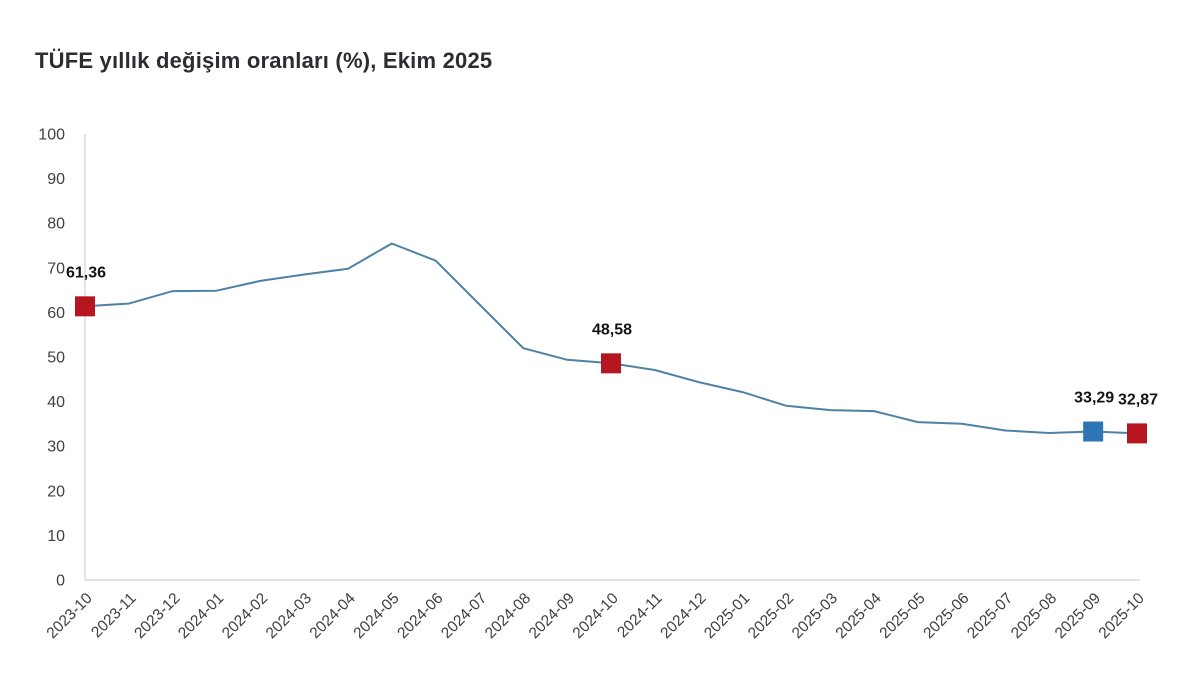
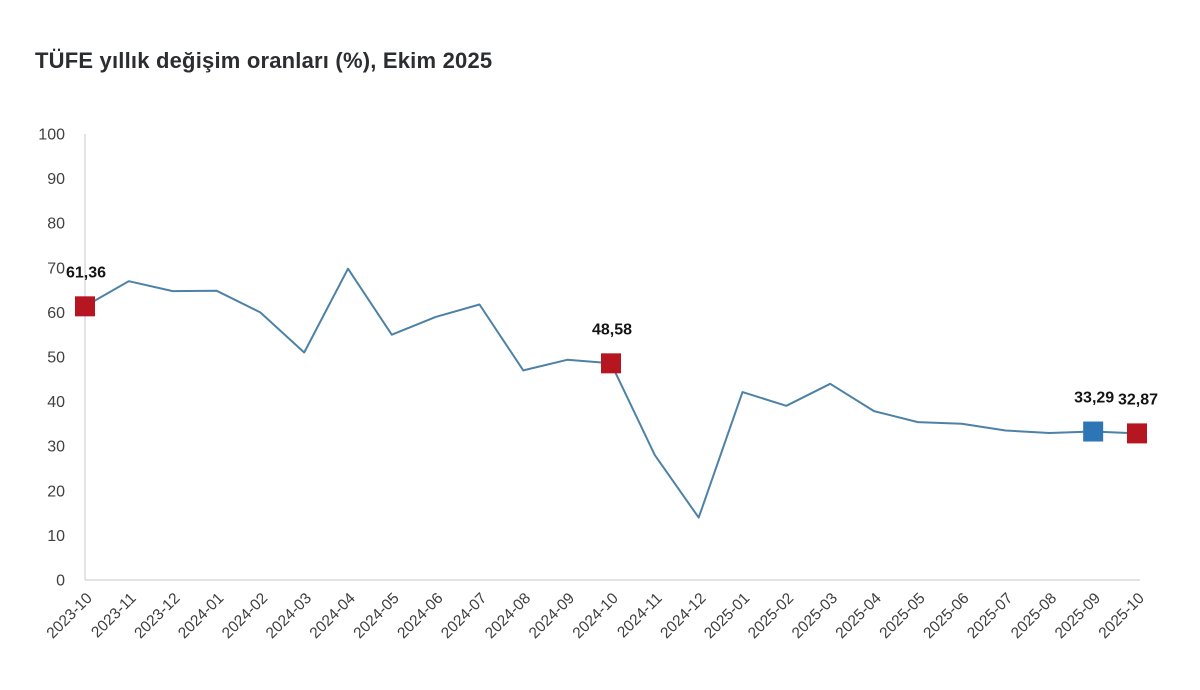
2023-11: 62 -> 67
2024-02: 67 -> 60
2024-03: 68 -> 51
2024-05: 75 -> 55
2024-06: 72 -> 59
2024-08: 52 -> 47
2024-11: 47 -> 28
2024-12: 44 -> 14
2025-03: 38 -> 44
